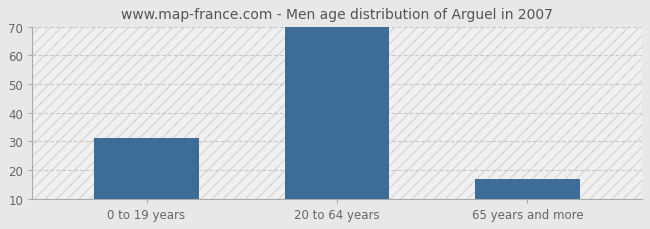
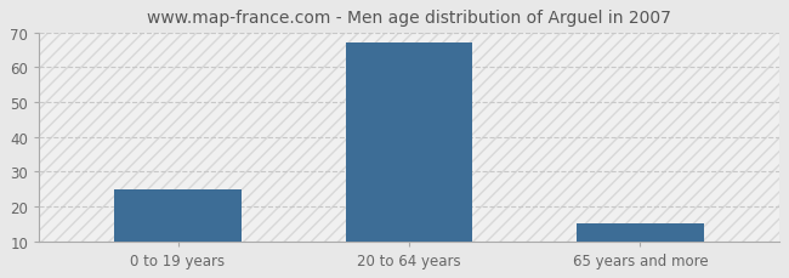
0 to 19 years: 31 -> 25
20 to 64 years: 70 -> 67
65 years and more: 17 -> 15
